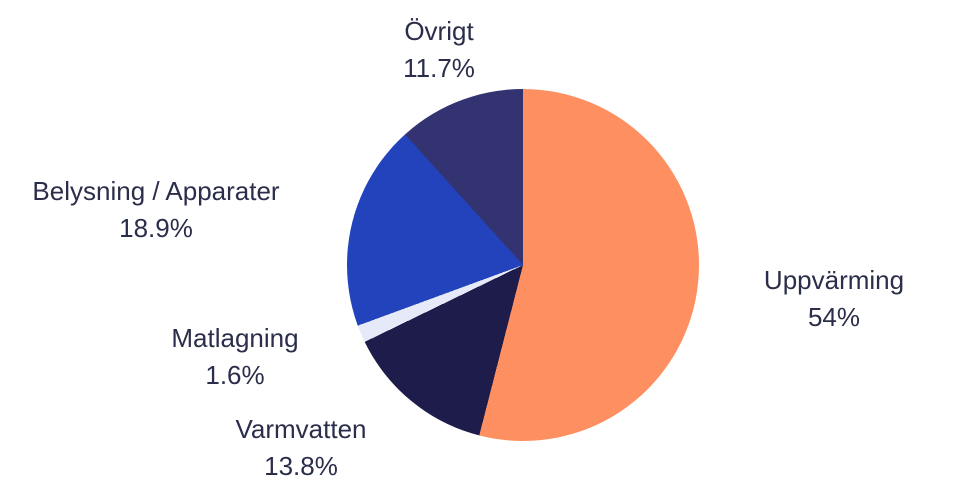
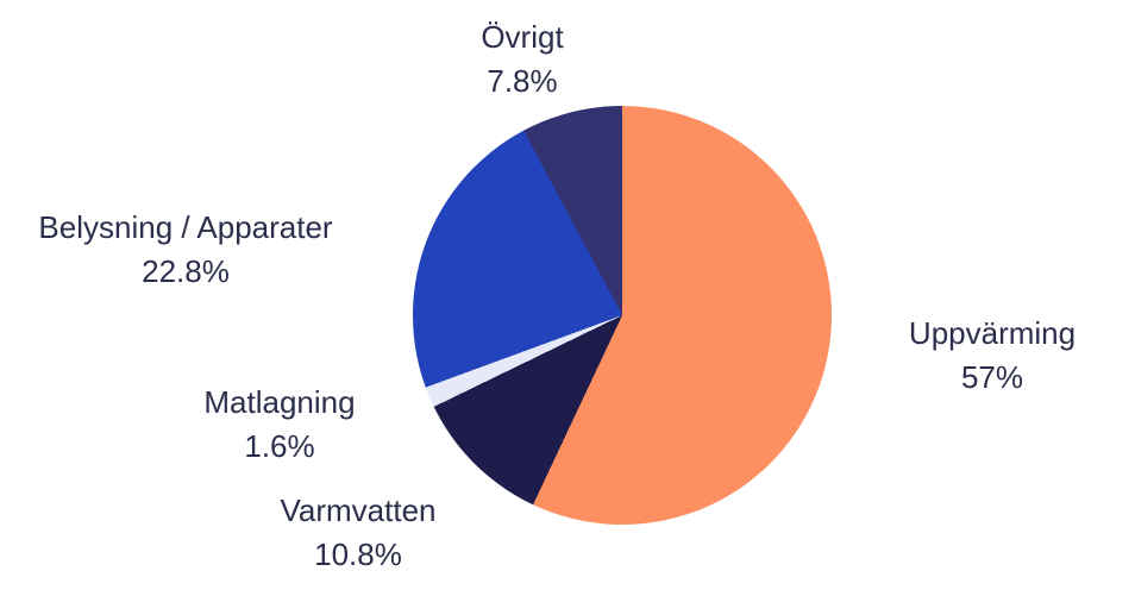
Uppvärming: 54% -> 57%
Varmvatten: 13.8% -> 10.8%
Belysning / Apparater: 18.9% -> 22.8%
Övrigt: 11.7% -> 7.8%
